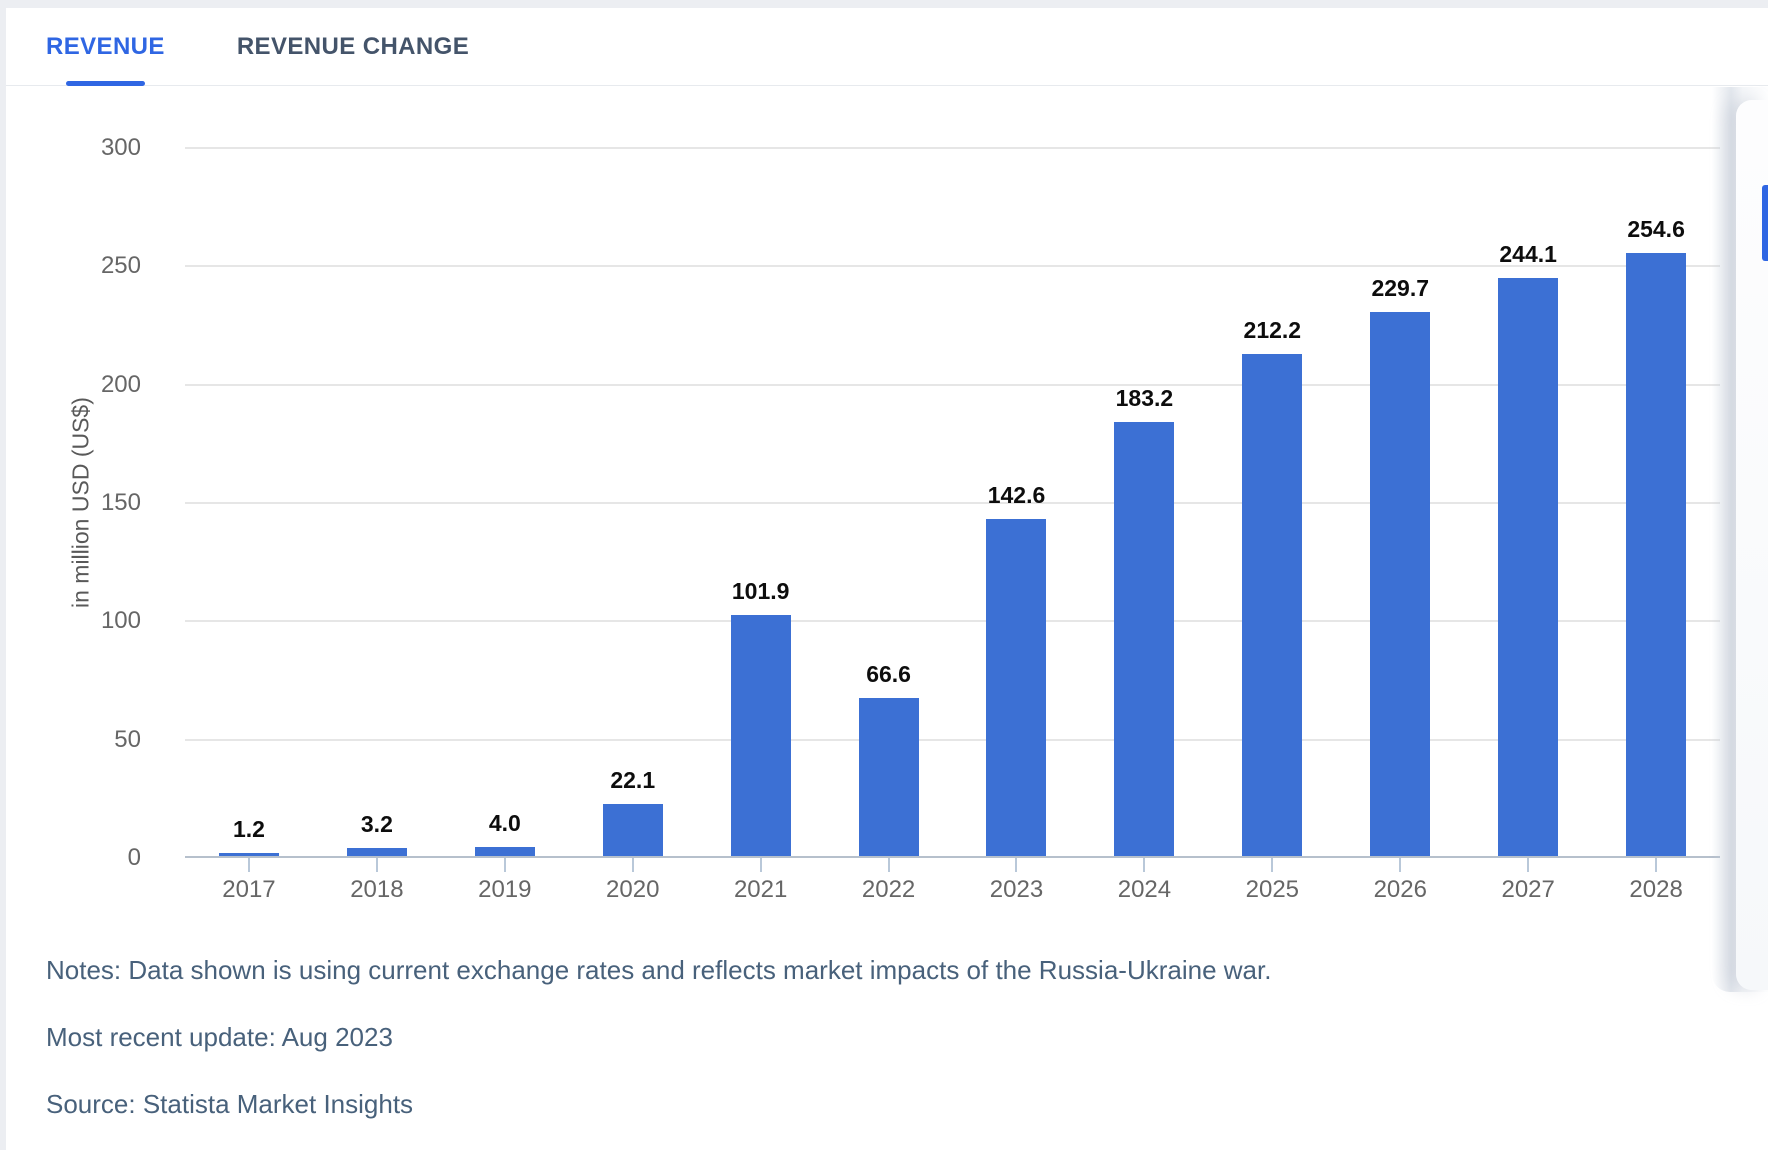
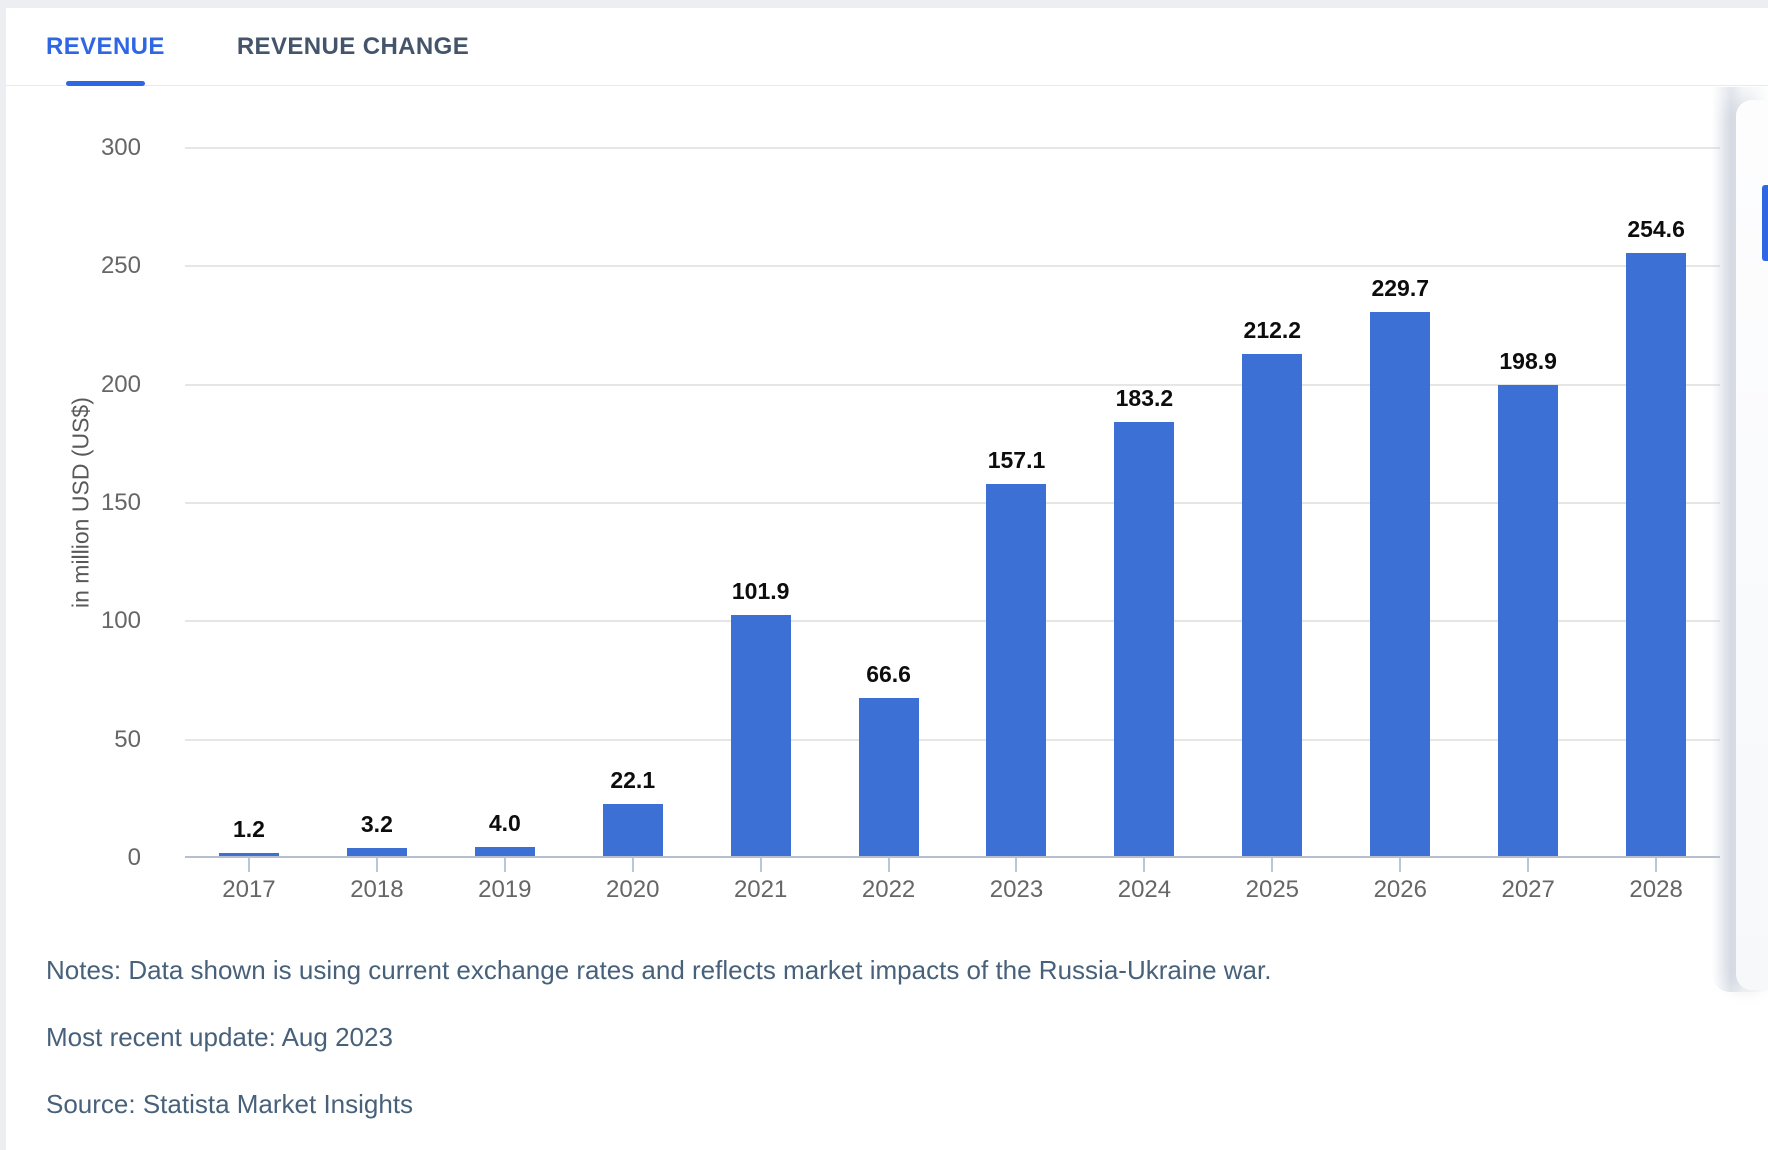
2023: 142.6 -> 157.1
2027: 244.1 -> 198.9
